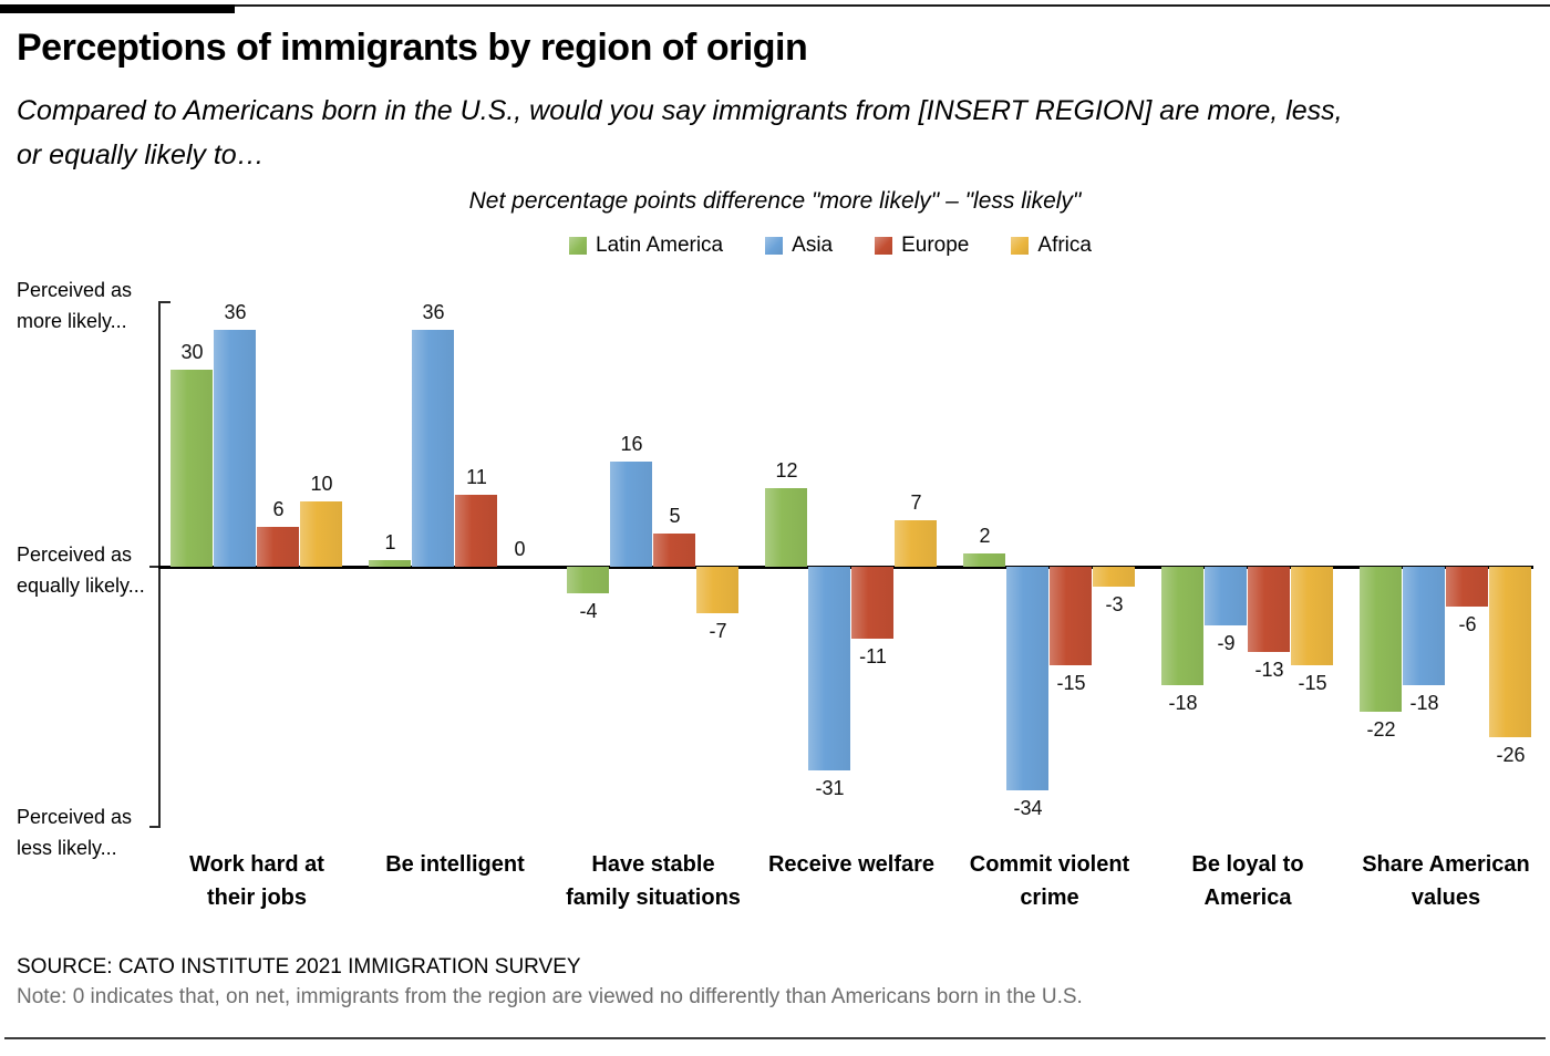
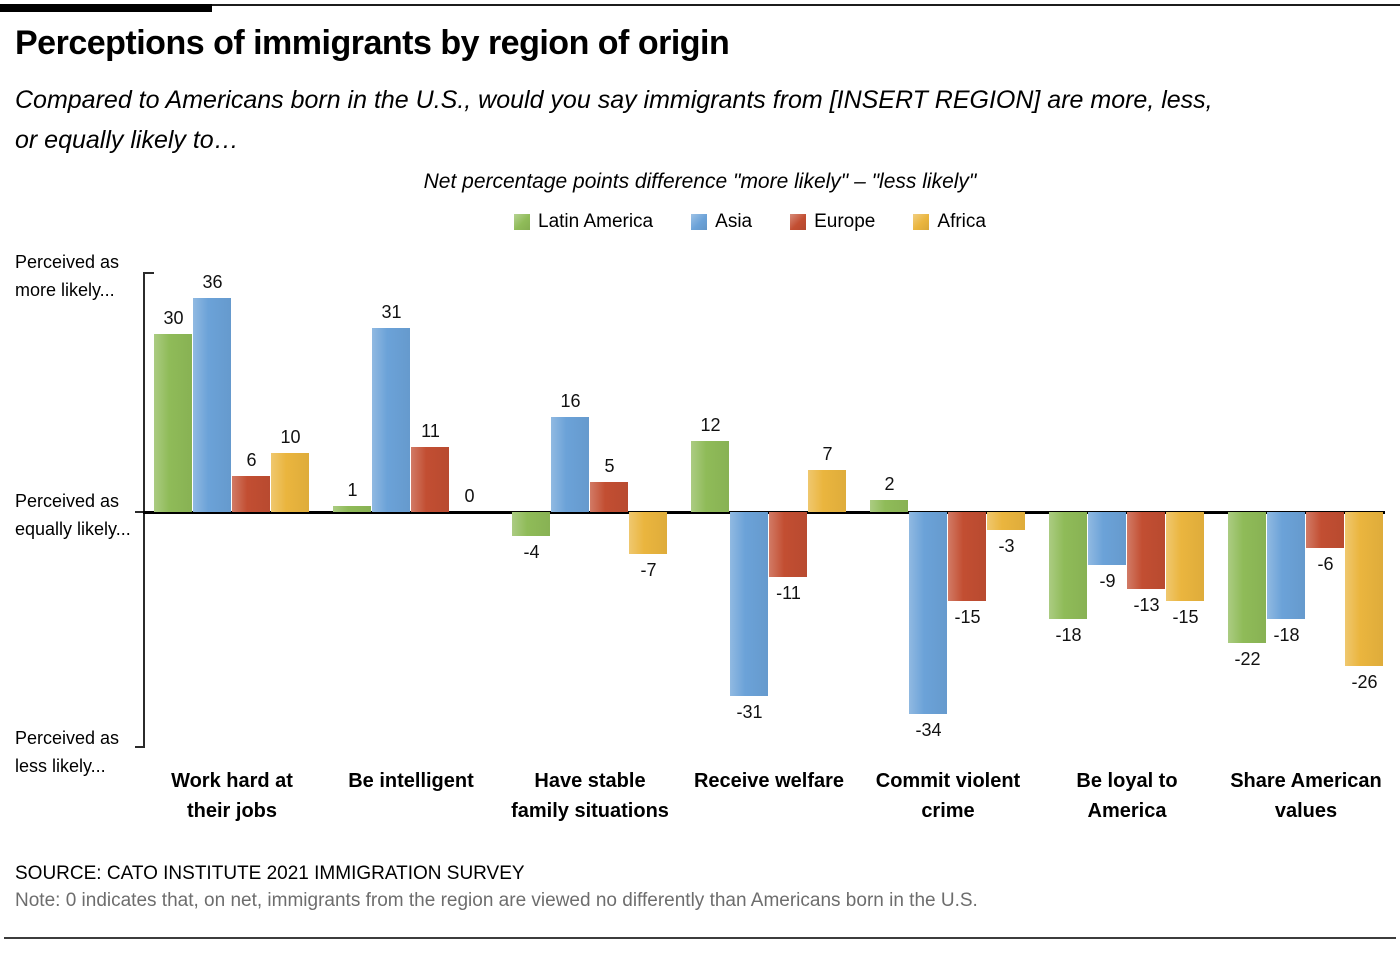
Asia/Be intelligent: 36 -> 31
